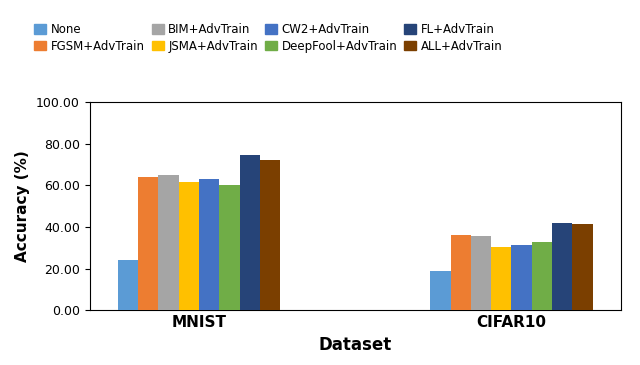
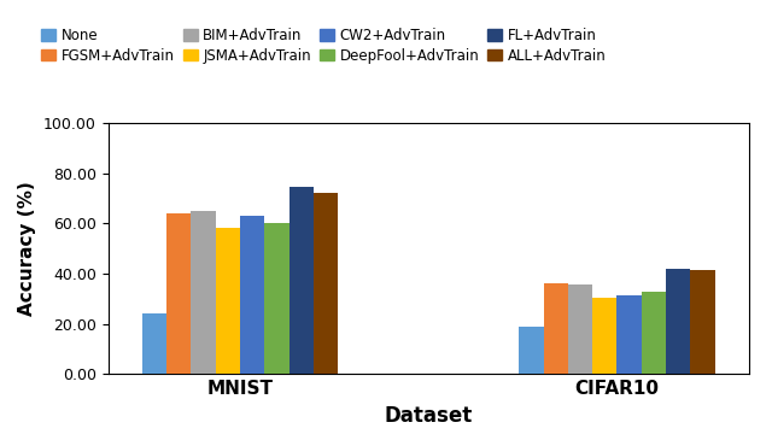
JSMA+AdvTrain/MNIST: 61.5 -> 58.5
